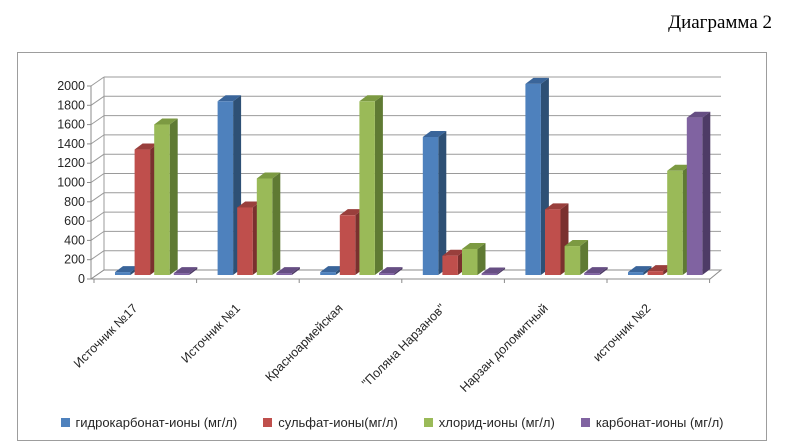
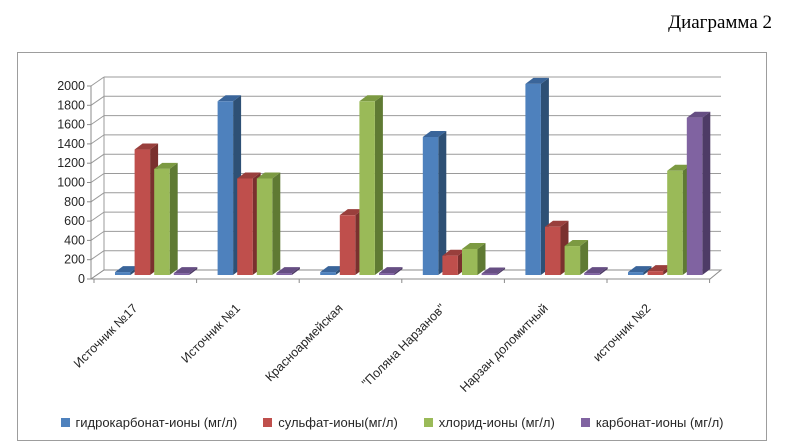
хлорид-ионы (мг/л)/Источник №17: 1600 -> 1100
сульфат-ионы(мг/л)/Источник №1: 700 -> 1000
сульфат-ионы(мг/л)/Нарзан доломитный: 700 -> 500
